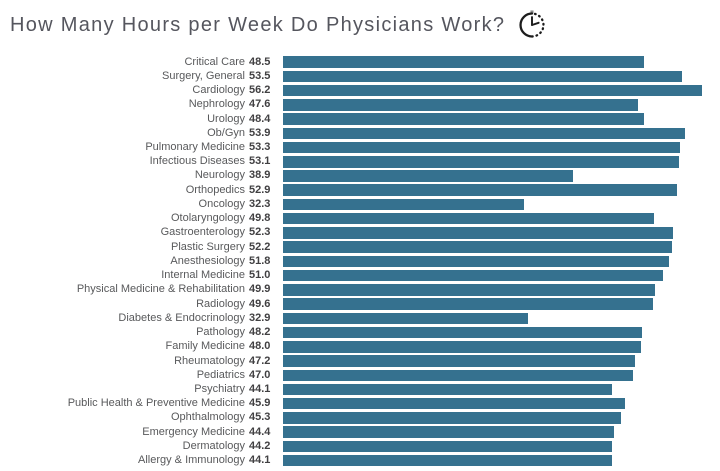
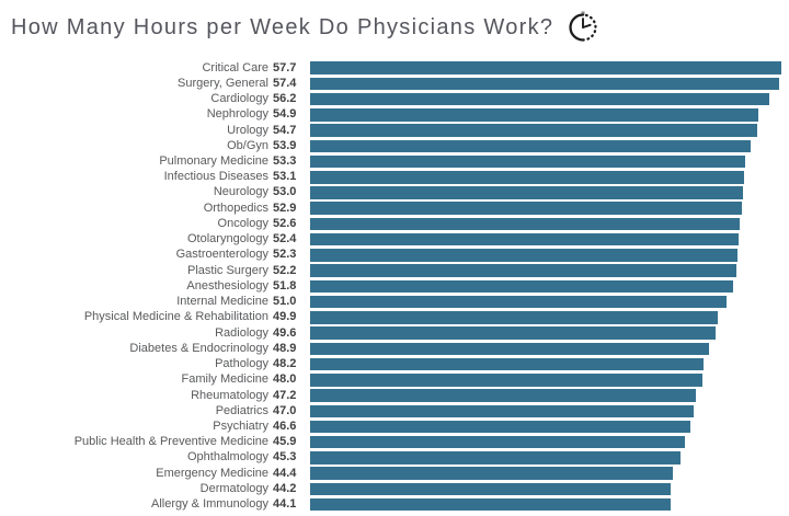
Critical Care: 48.5 -> 57.7
Surgery, General: 53.5 -> 57.4
Nephrology: 47.6 -> 54.9
Urology: 48.4 -> 54.7
Neurology: 38.9 -> 53.0
Oncology: 32.3 -> 52.6
Otolaryngology: 49.8 -> 52.4
Diabetes & Endocrinology: 32.9 -> 48.9
Psychiatry: 44.1 -> 46.6
